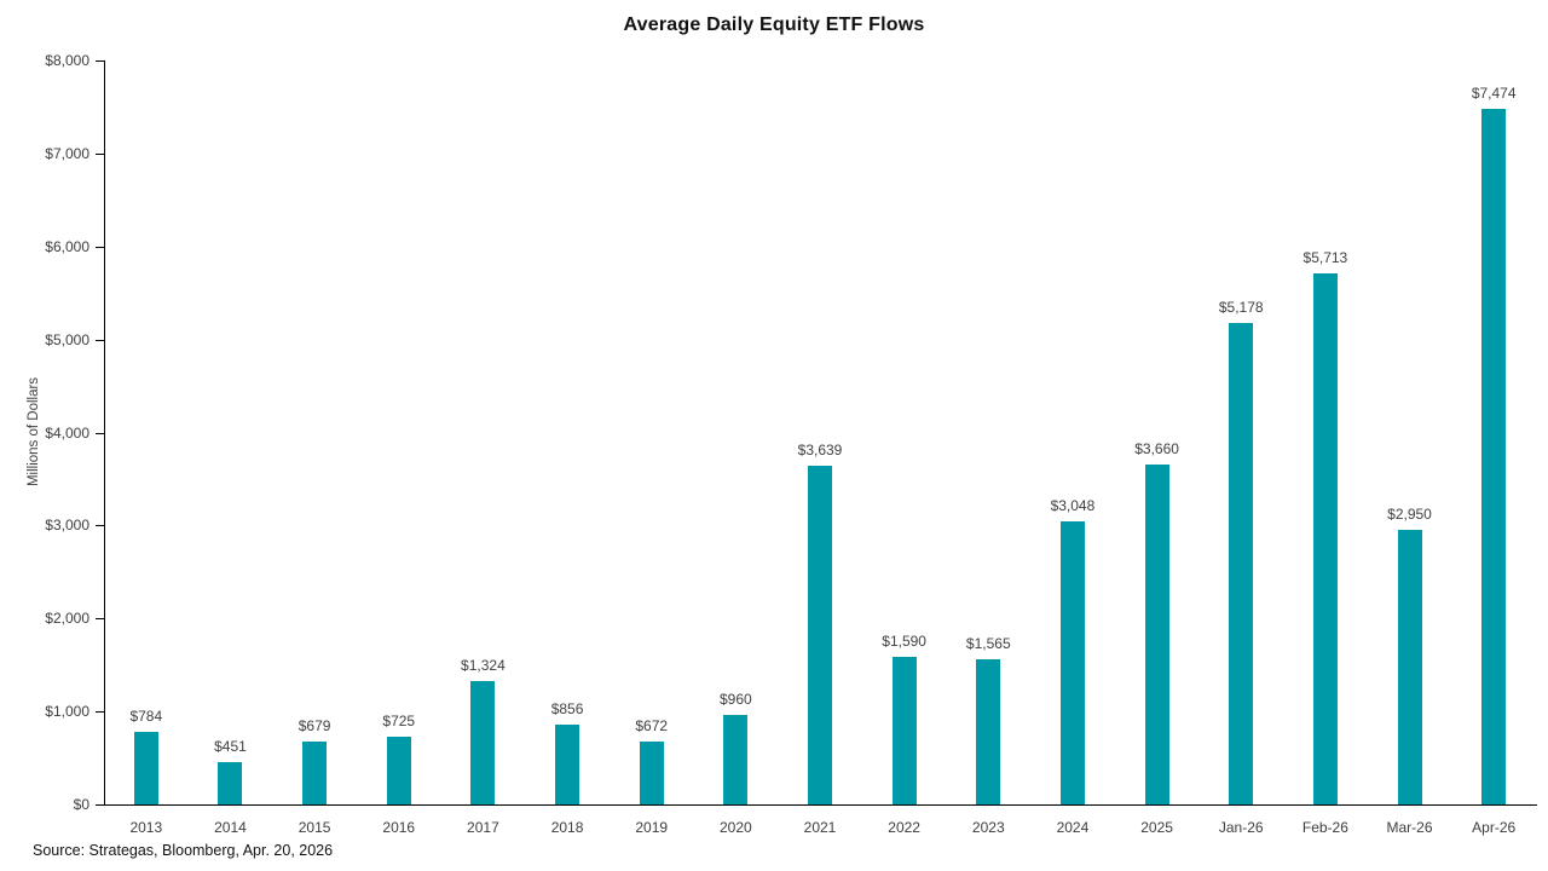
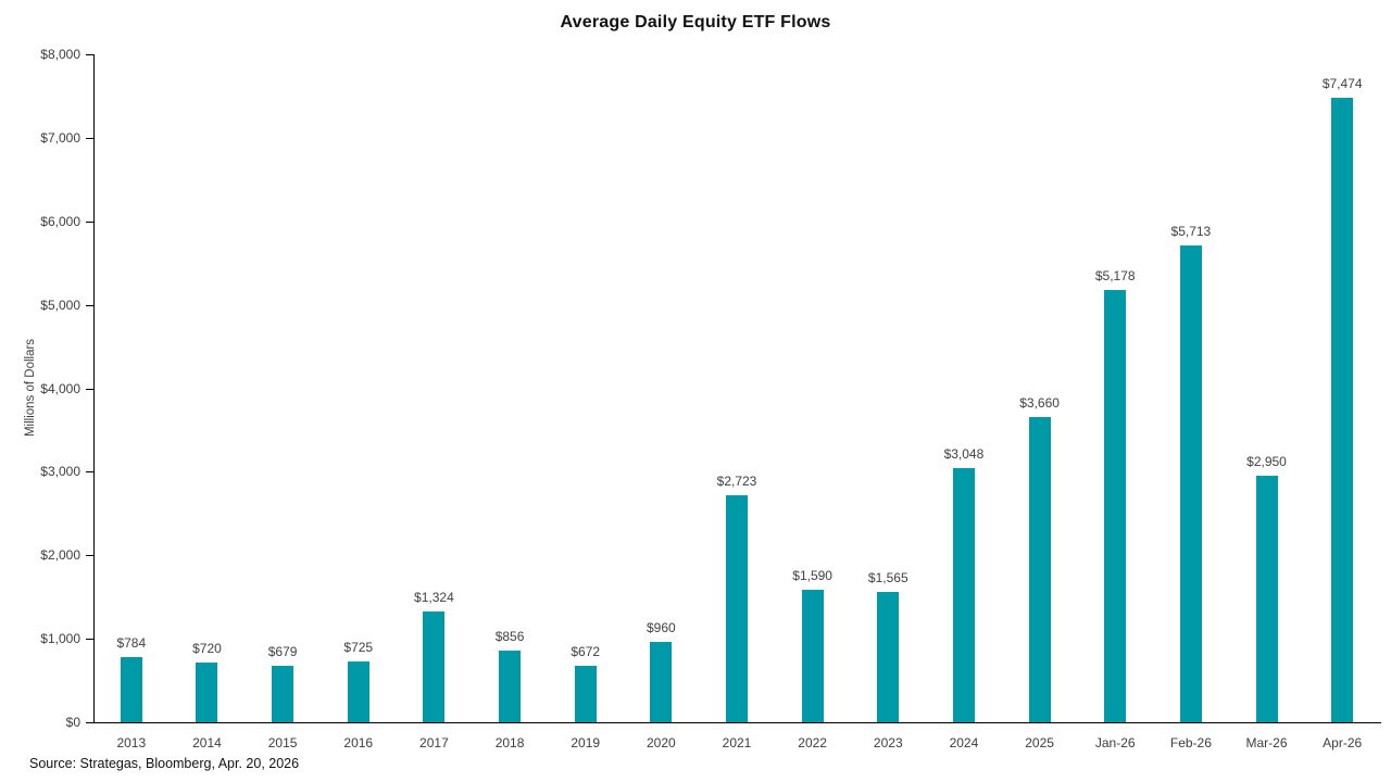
2014: $451 -> $720
2021: $3,639 -> $2,723
